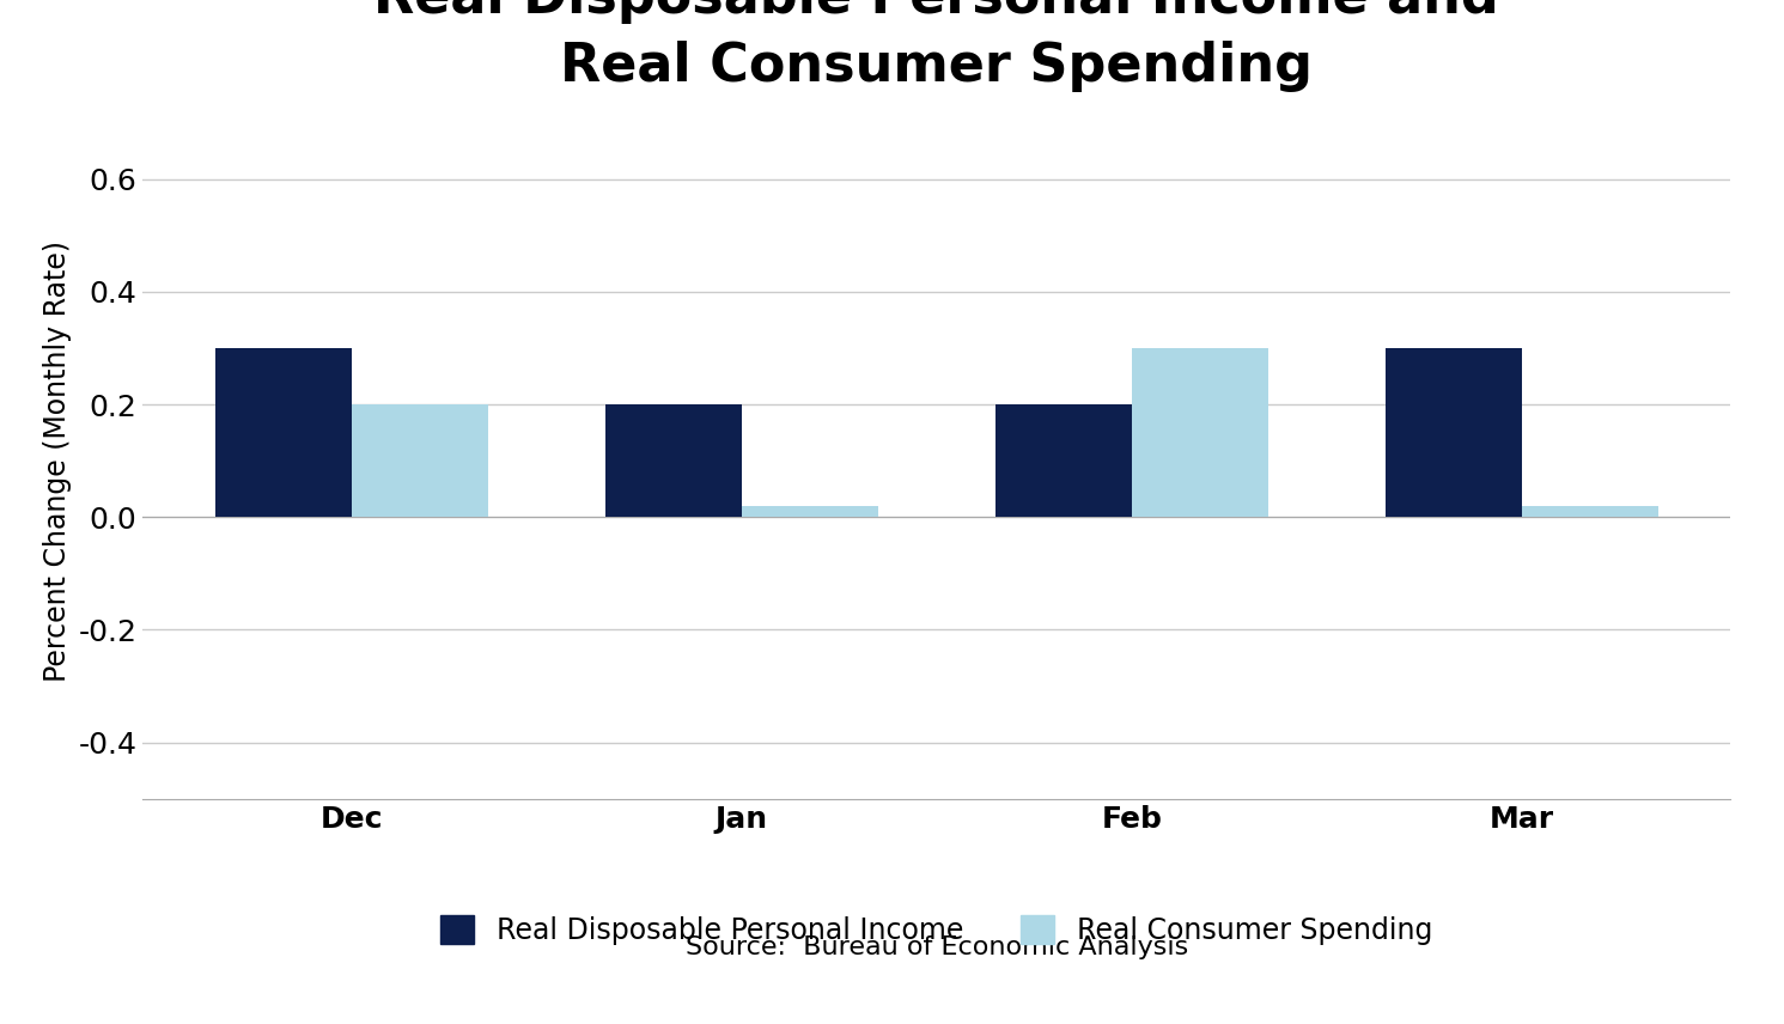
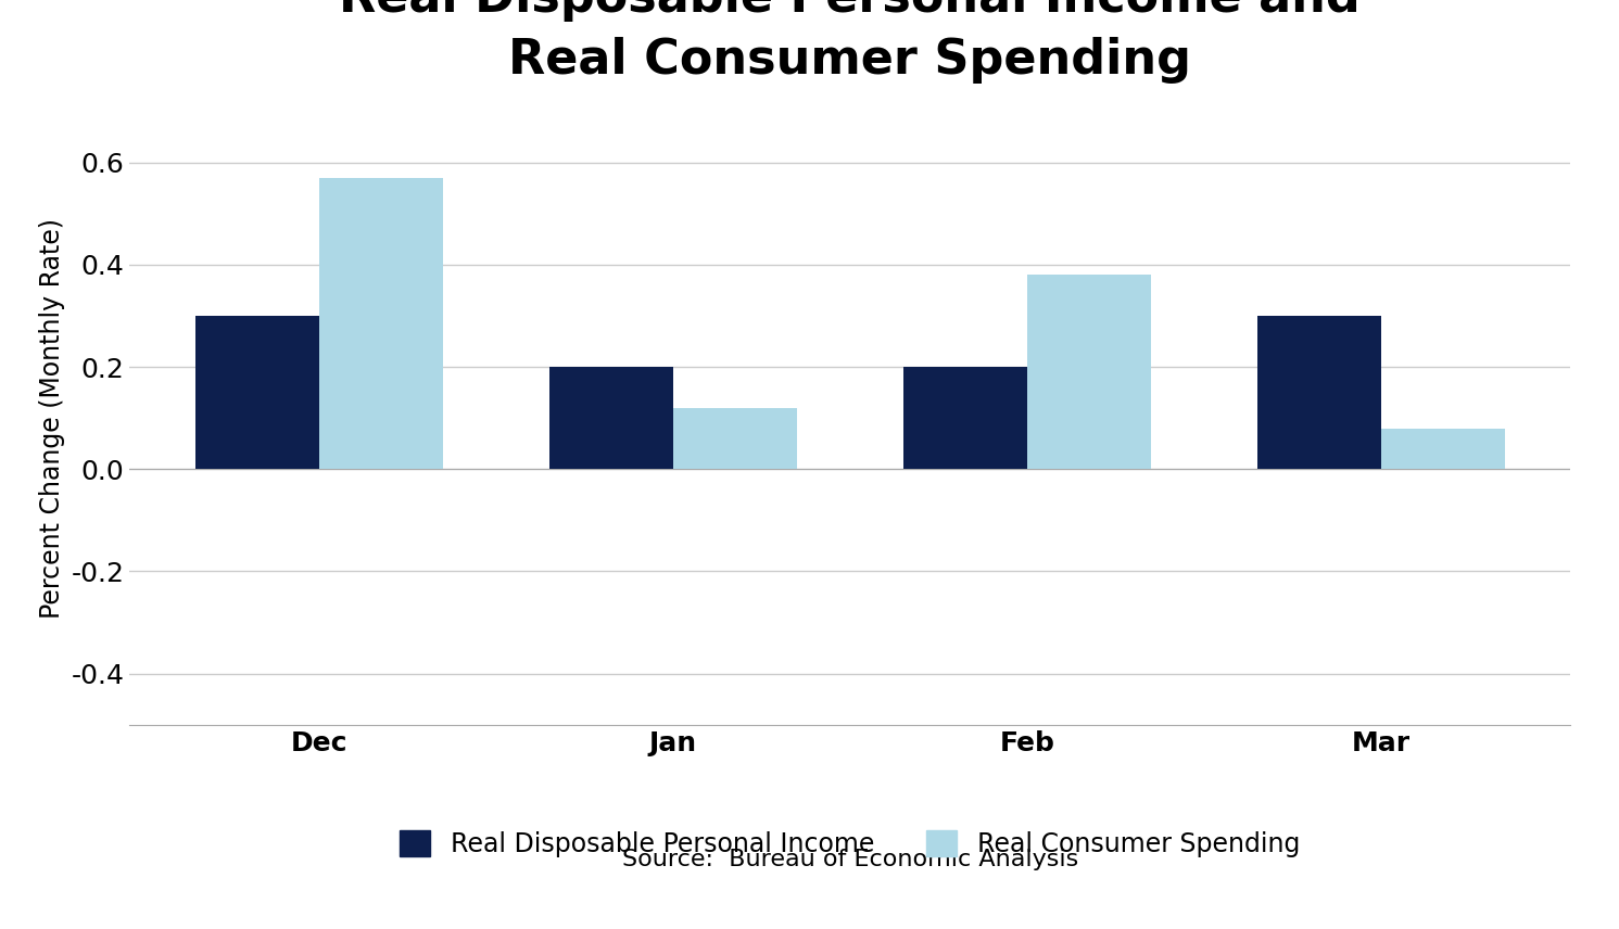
Real Consumer Spending/Dec: 0.20 -> 0.57
Real Consumer Spending/Jan: 0.02 -> 0.12
Real Consumer Spending/Feb: 0.30 -> 0.38
Real Consumer Spending/Mar: 0.02 -> 0.08
